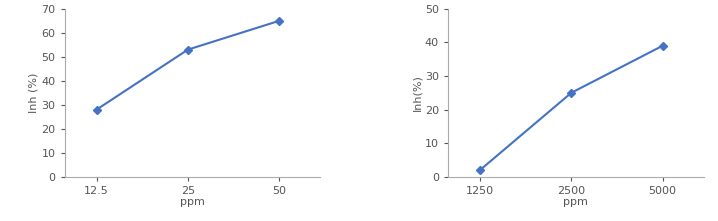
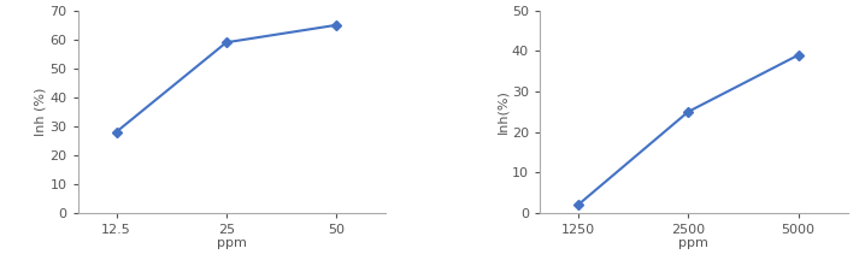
25: 53 -> 59
